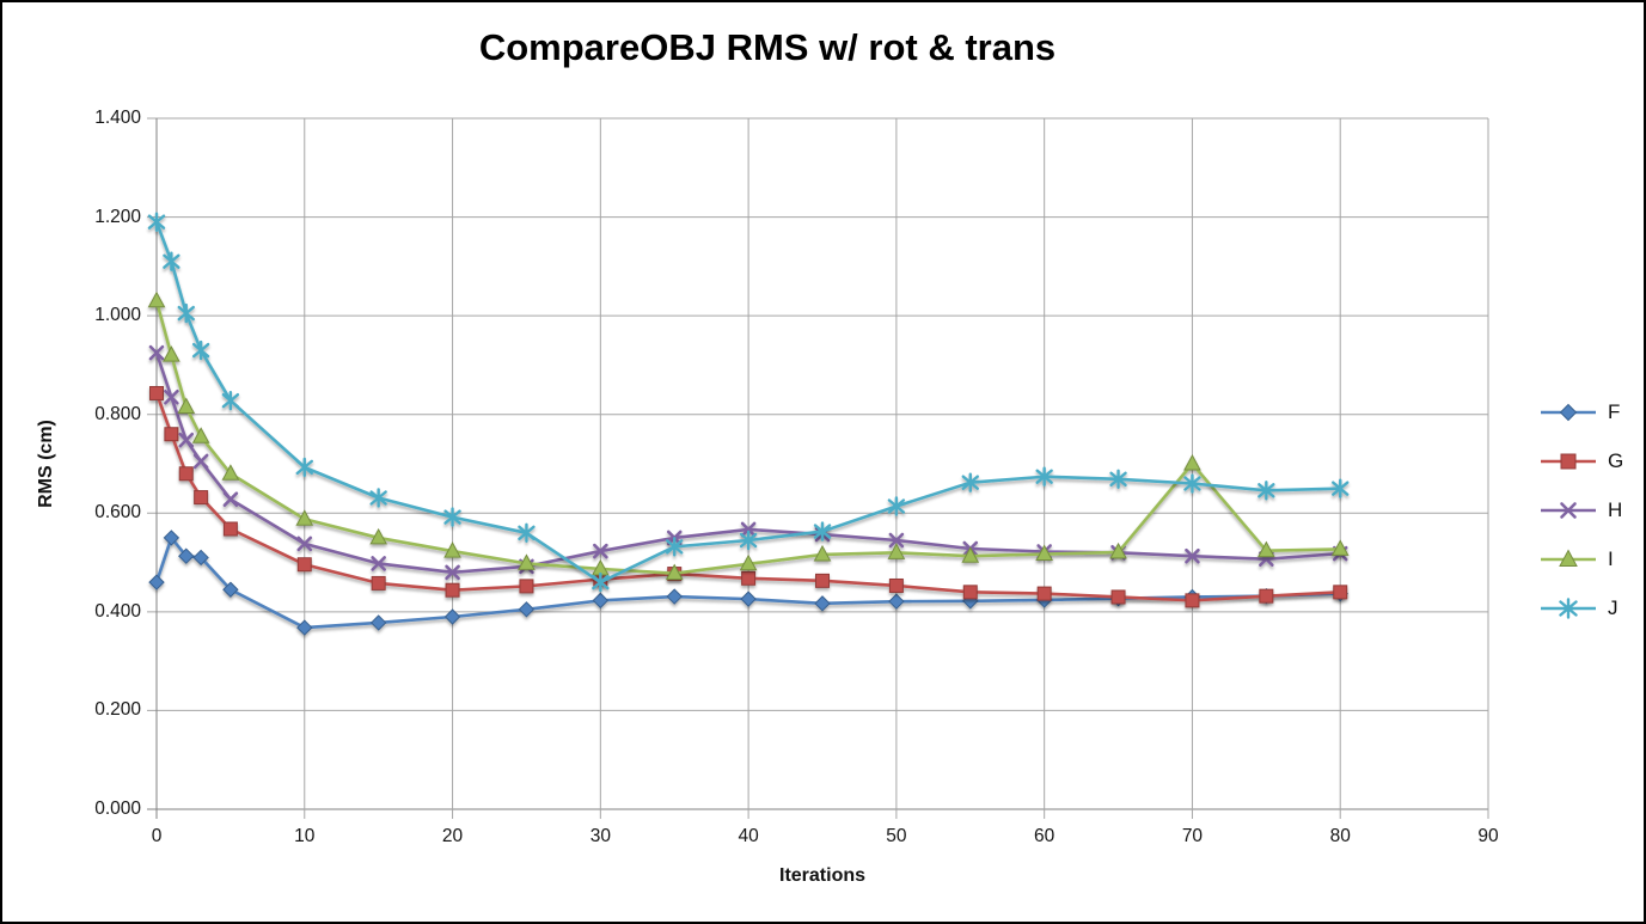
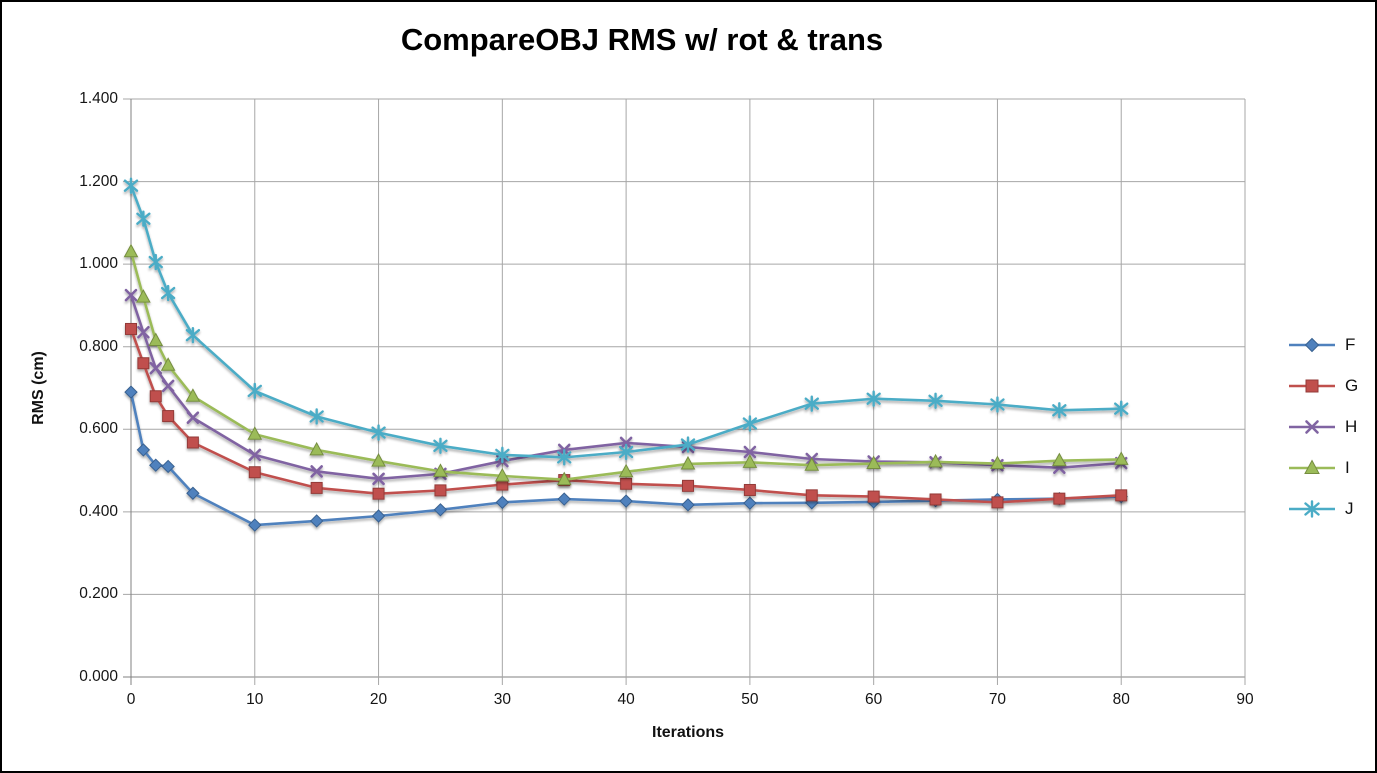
F/0: 0.46 -> 0.69
J/30: 0.46 -> 0.54
I/70: 0.70 -> 0.52
